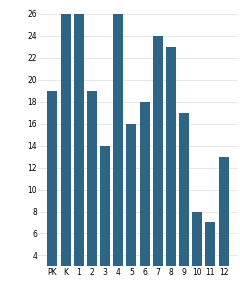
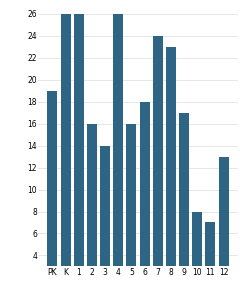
2: 19 -> 16
